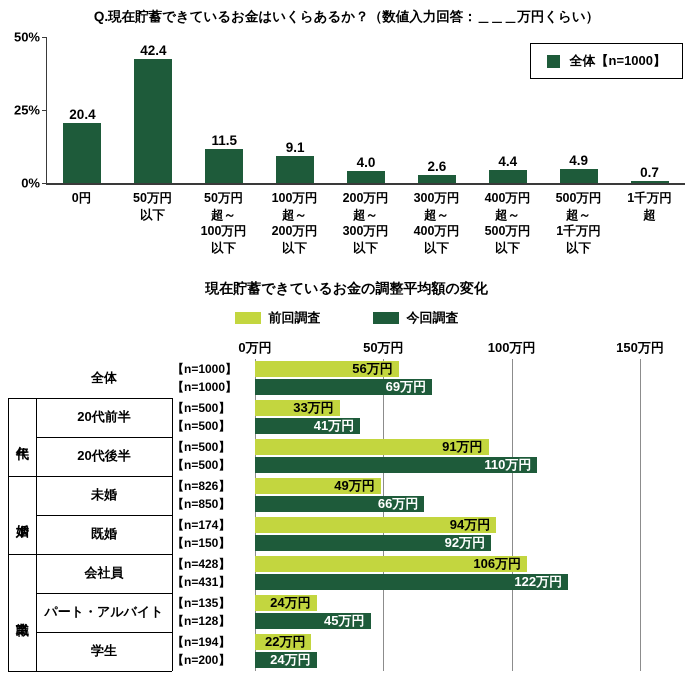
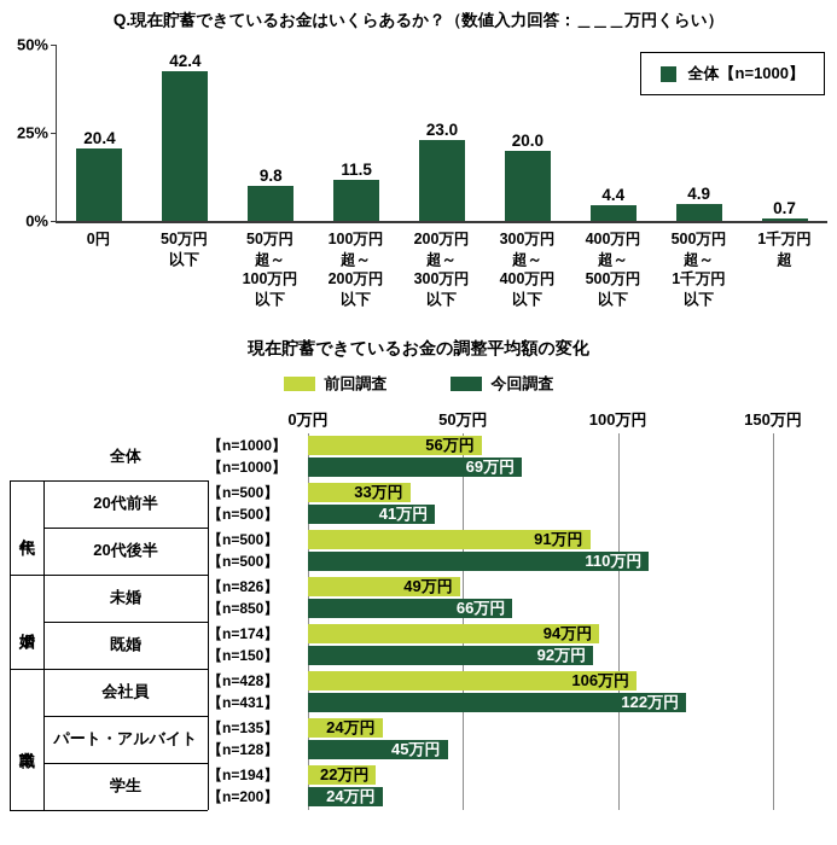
Q.現在貯蓄できているお金はいくらあるか？（数値入力回答：＿＿＿万円くらい）/50万円 超～ 100万円 以下: 11.5 -> 9.8
Q.現在貯蓄できているお金はいくらあるか？（数値入力回答：＿＿＿万円くらい）/100万円 超～ 200万円 以下: 9.1 -> 11.5
Q.現在貯蓄できているお金はいくらあるか？（数値入力回答：＿＿＿万円くらい）/200万円 超～ 300万円 以下: 4.0 -> 23.0
Q.現在貯蓄できているお金はいくらあるか？（数値入力回答：＿＿＿万円くらい）/300万円 超～ 400万円 以下: 2.6 -> 20.0
